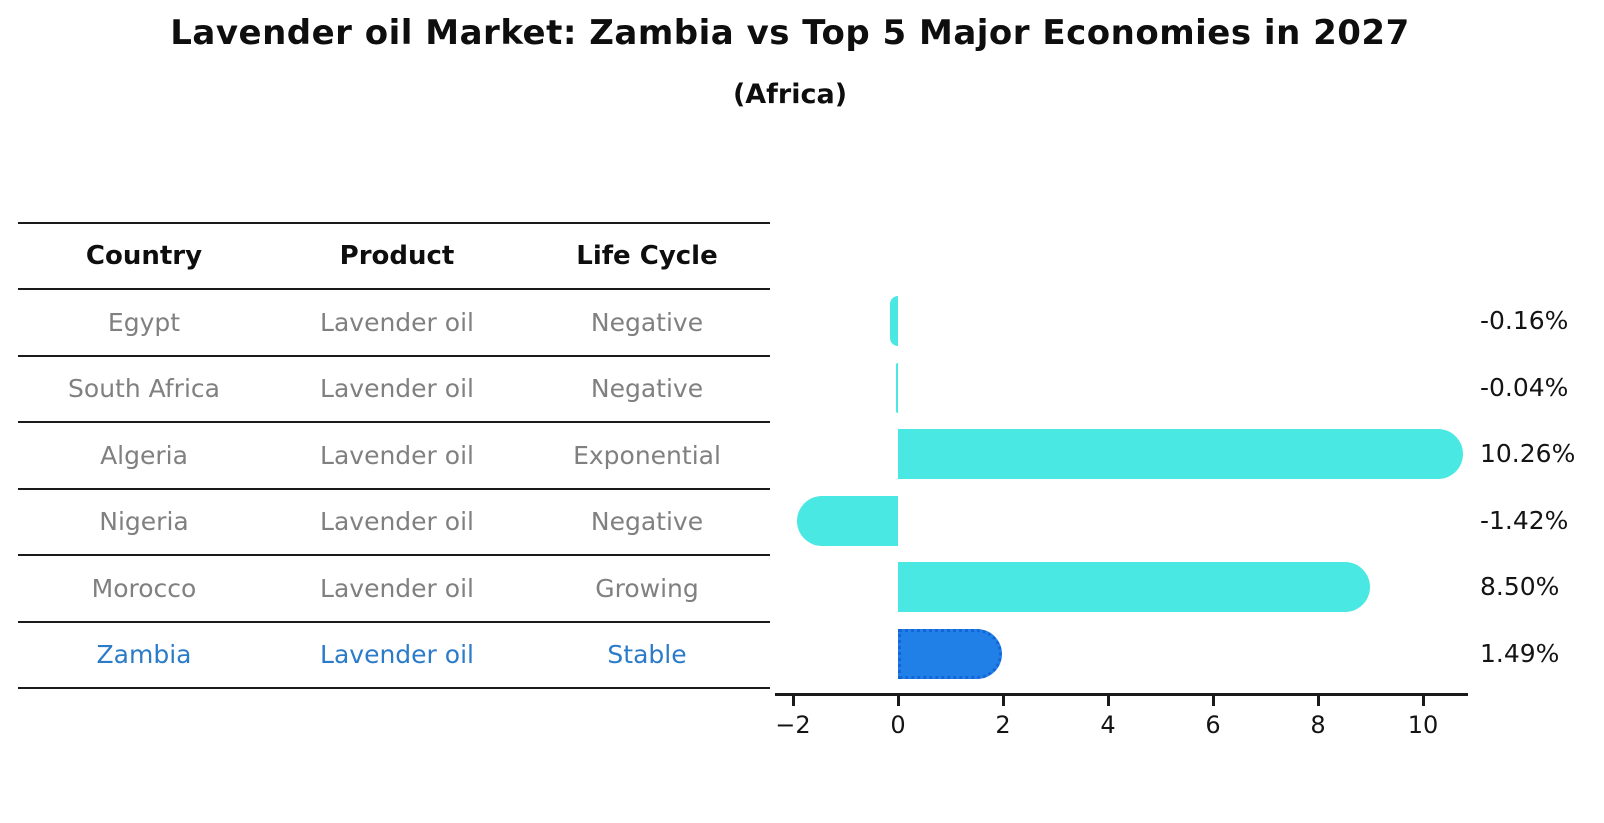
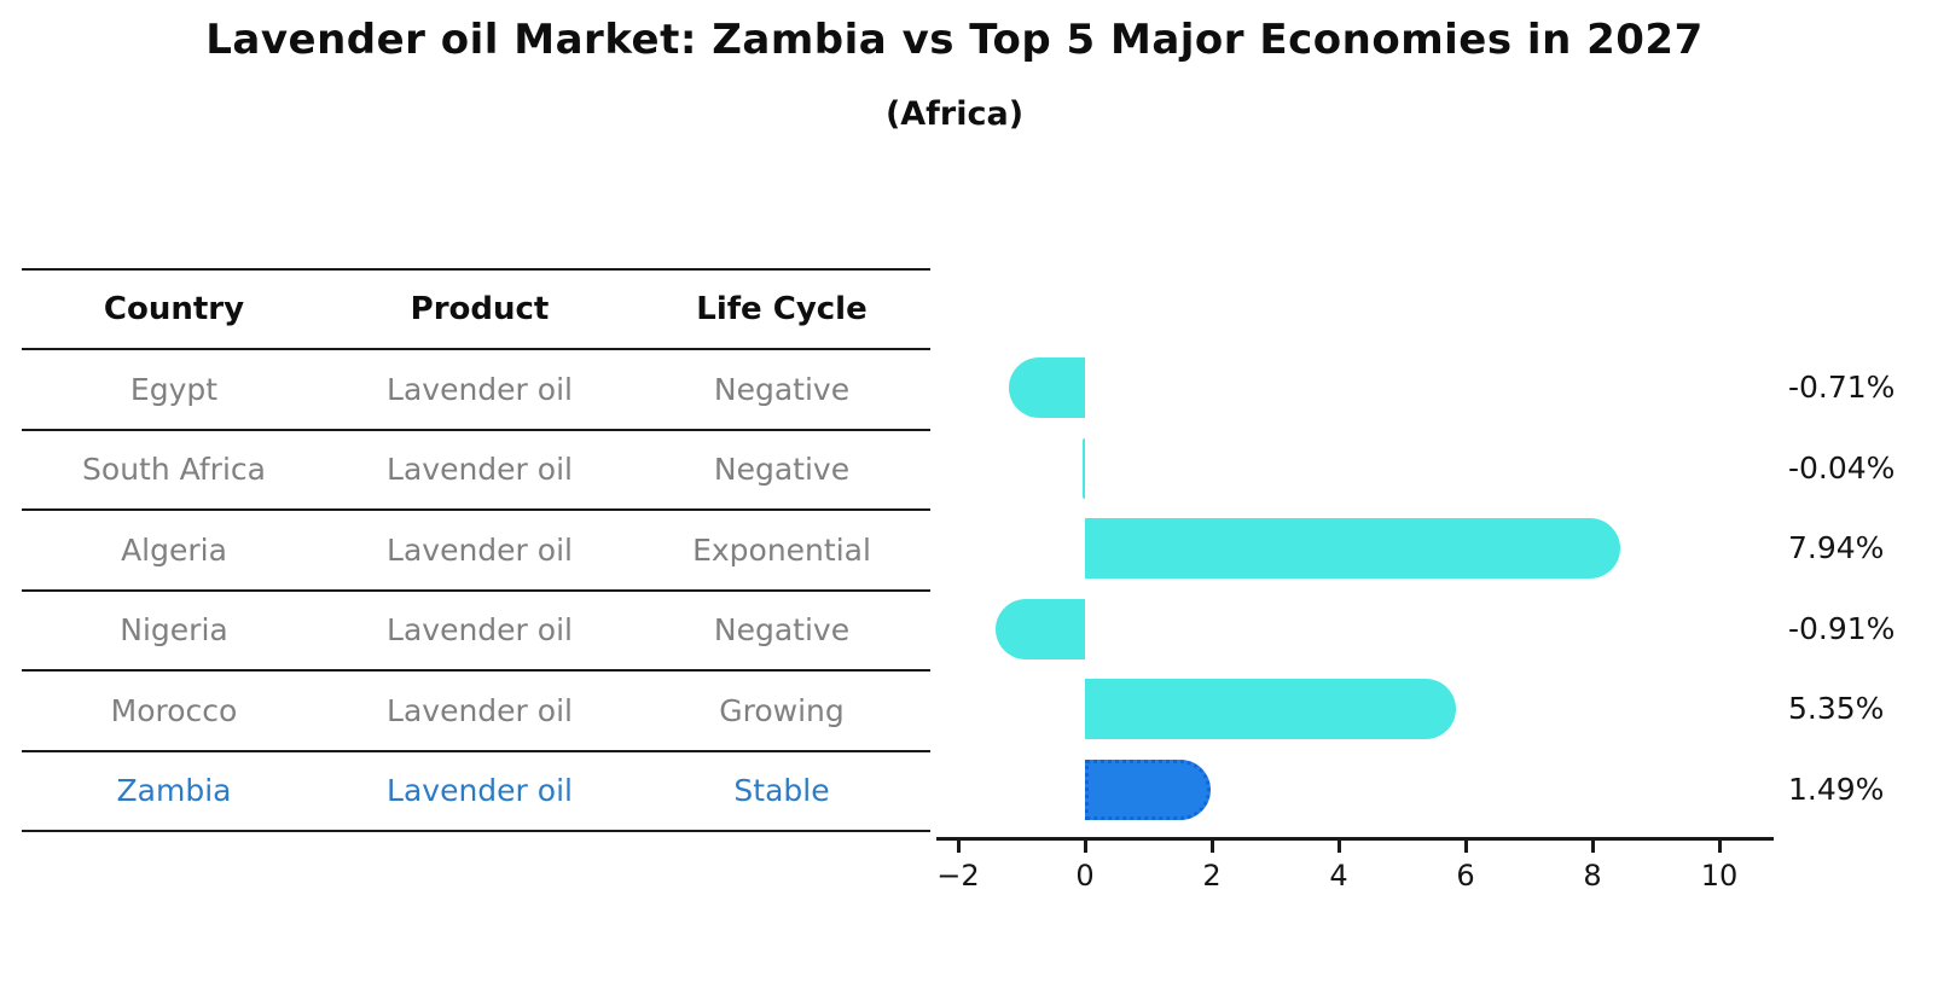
Egypt: -0.16% -> -0.71%
Algeria: 10.26% -> 7.94%
Nigeria: -1.42% -> -0.91%
Morocco: 8.50% -> 5.35%
